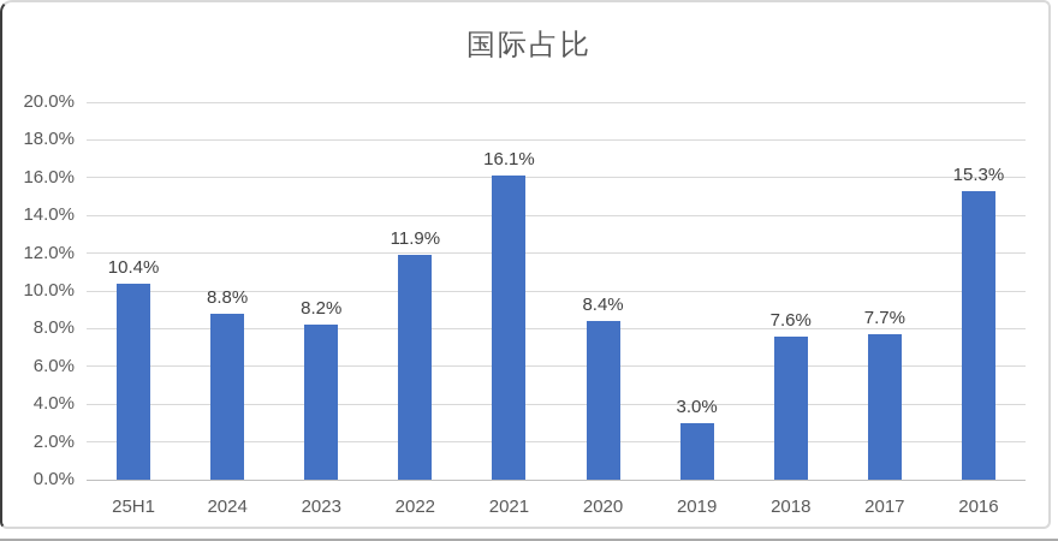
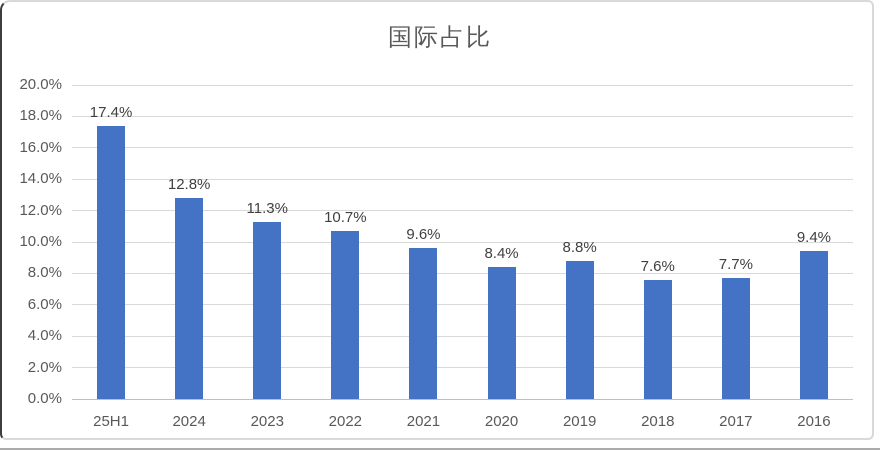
25H1: 10.4% -> 17.4%
2024: 8.8% -> 12.8%
2023: 8.2% -> 11.3%
2022: 11.9% -> 10.7%
2021: 16.1% -> 9.6%
2019: 3.0% -> 8.8%
2016: 15.3% -> 9.4%
